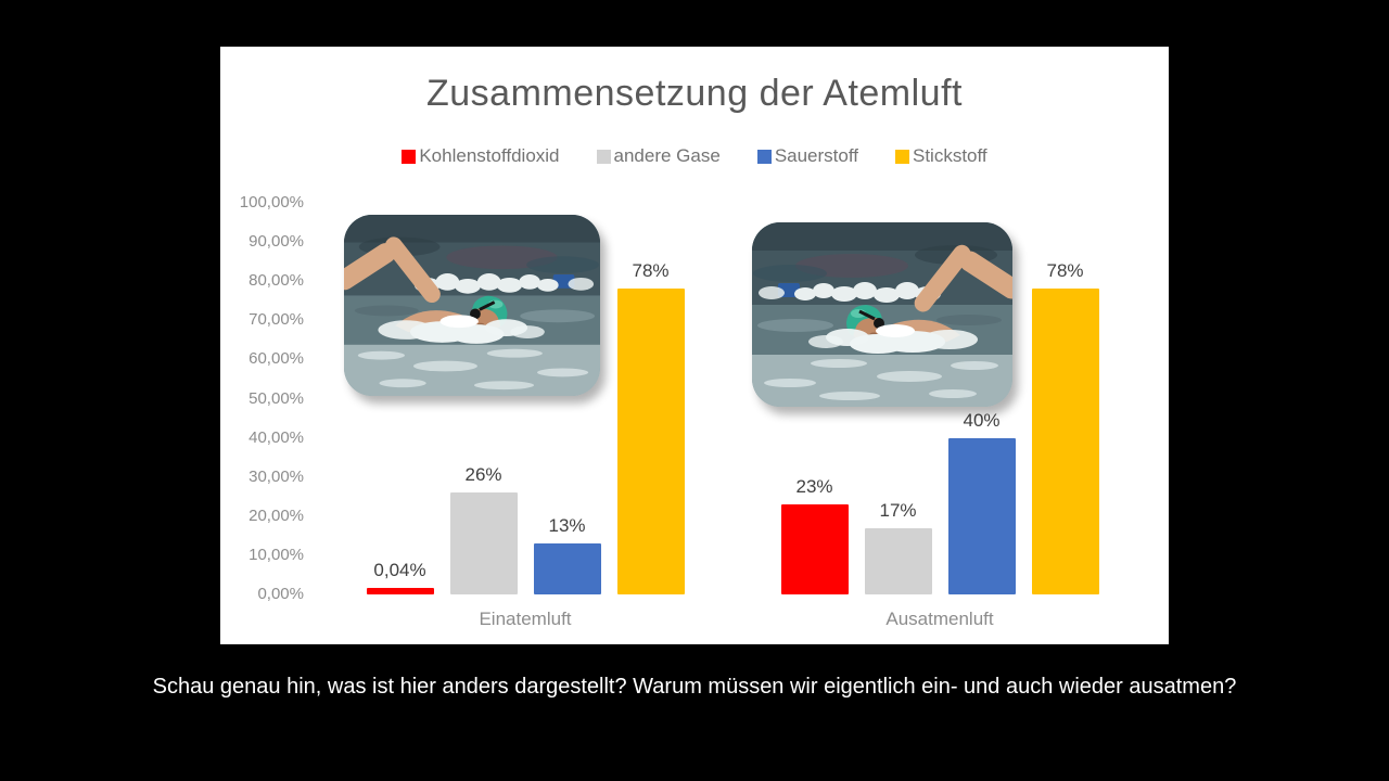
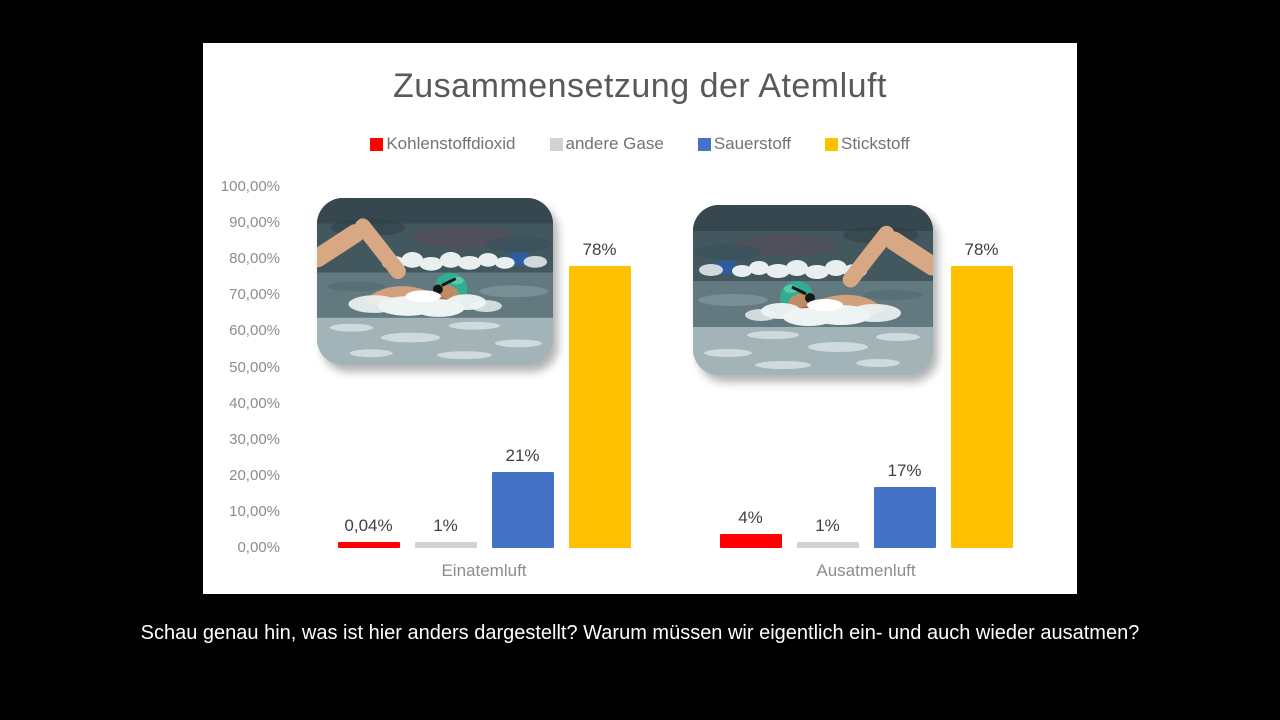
andere Gase/Einatemluft: 26% -> 1%
Sauerstoff/Einatemluft: 13% -> 21%
Kohlenstoffdioxid/Ausatmenluft: 23% -> 4%
andere Gase/Ausatmenluft: 17% -> 1%
Sauerstoff/Ausatmenluft: 40% -> 17%
